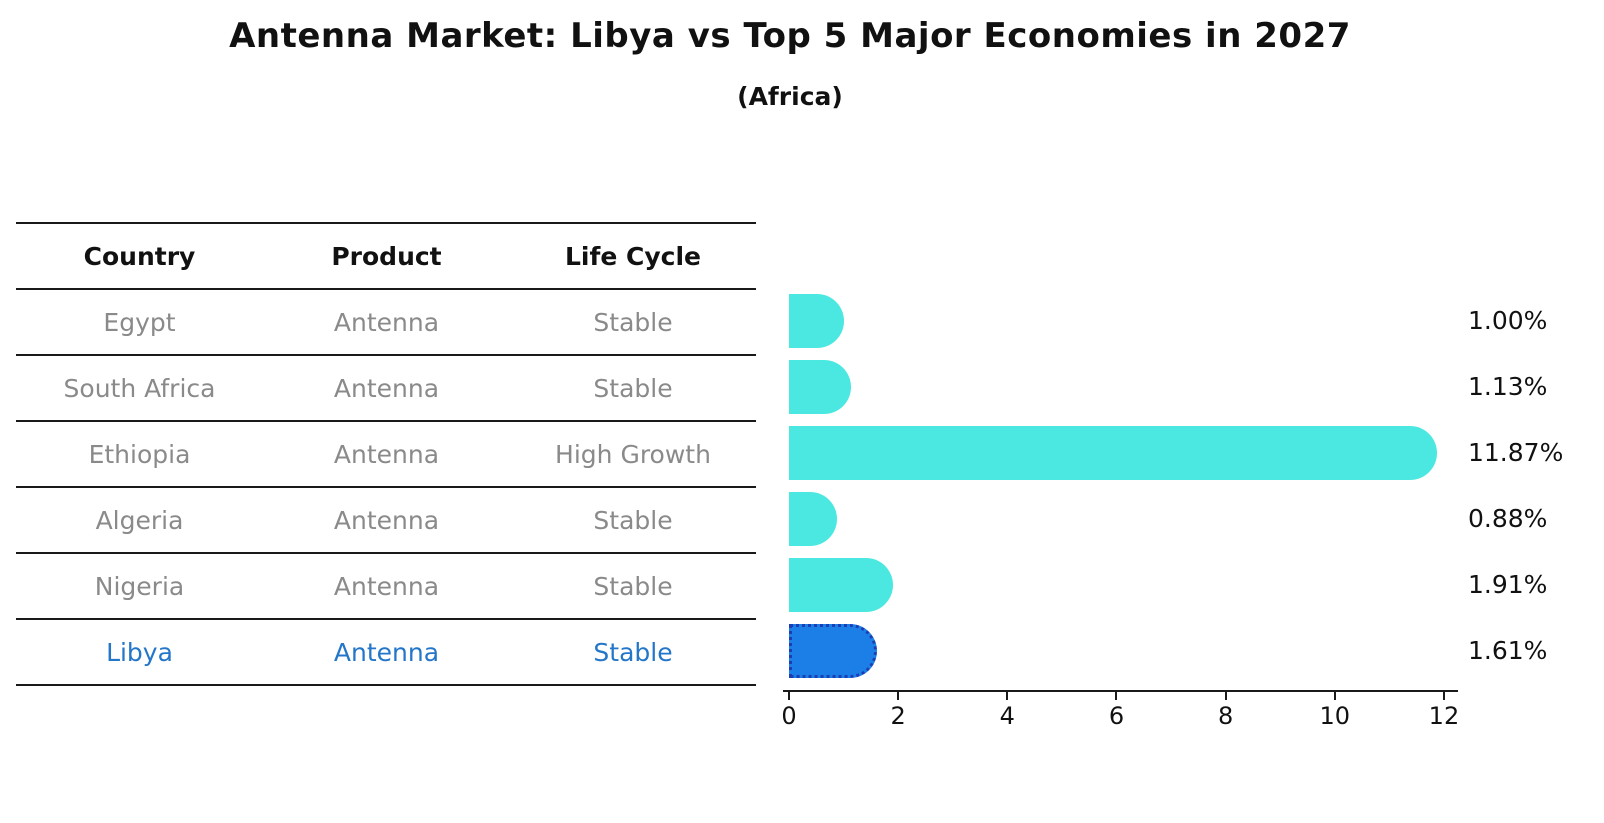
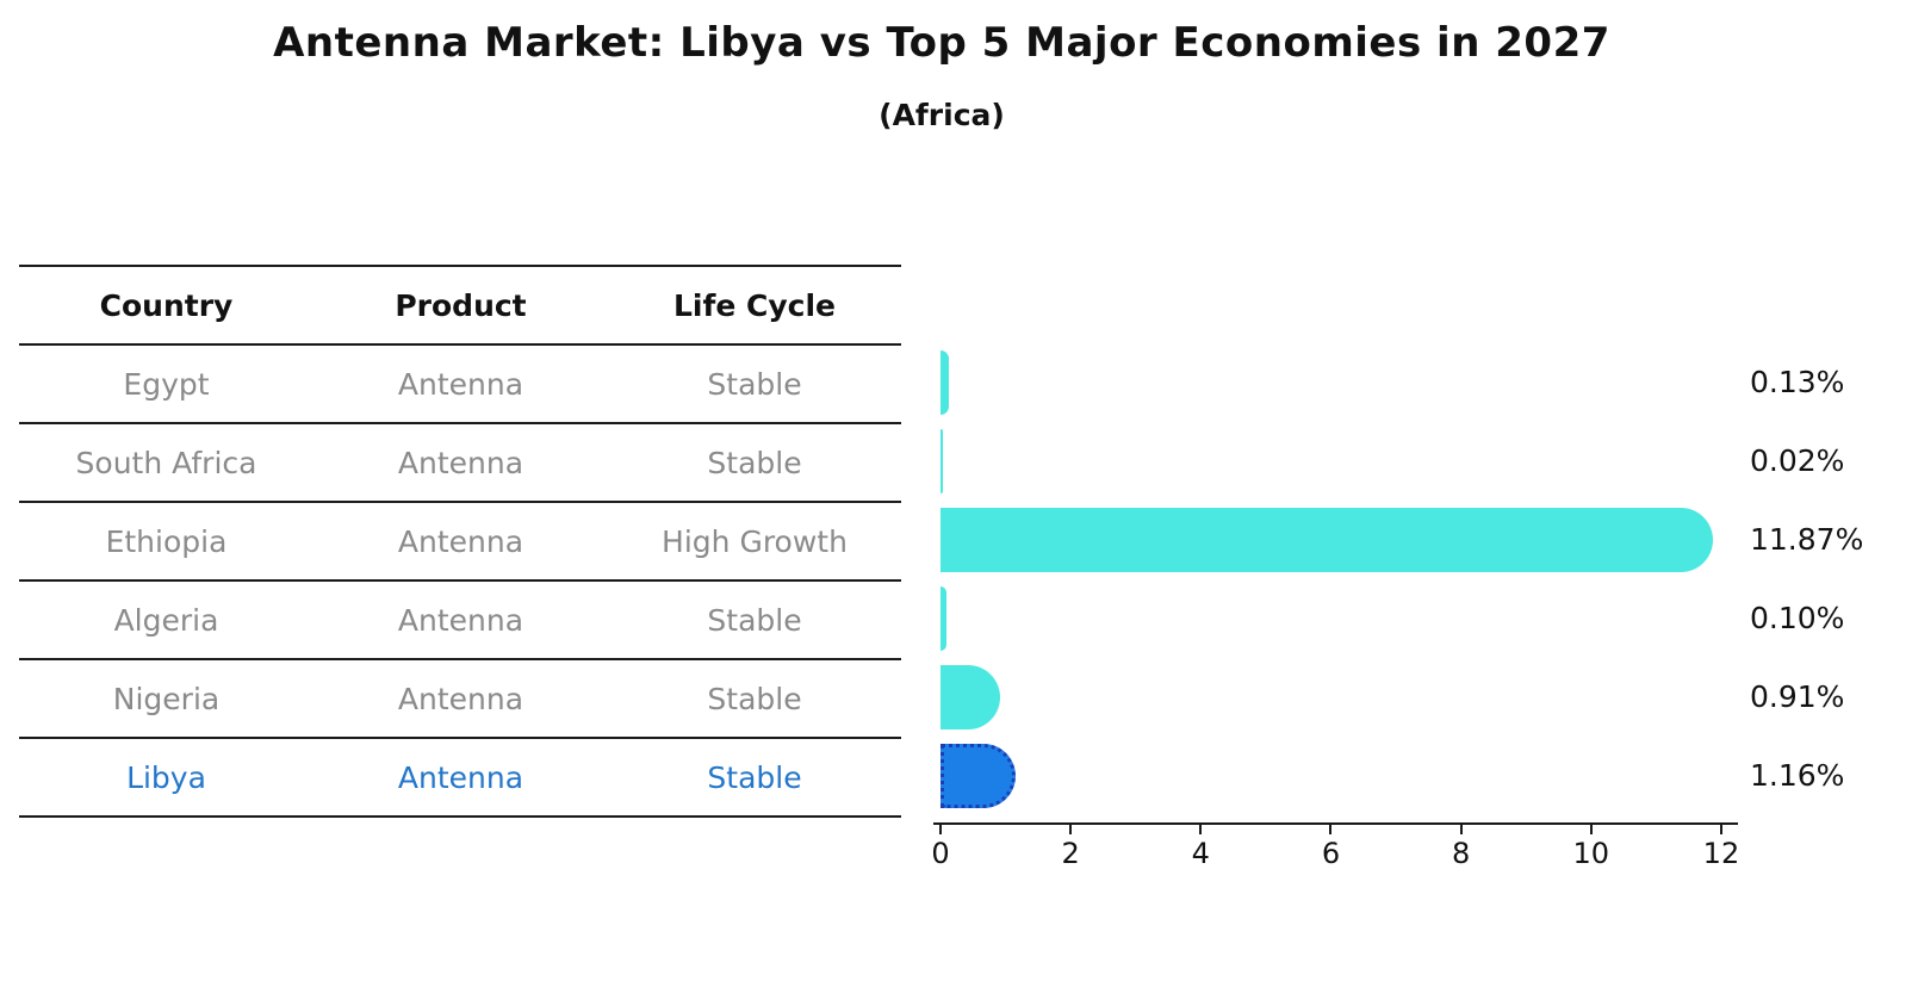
Egypt: 1.00% -> 0.13%
South Africa: 1.13% -> 0.02%
Algeria: 0.88% -> 0.10%
Nigeria: 1.91% -> 0.91%
Libya: 1.61% -> 1.16%
